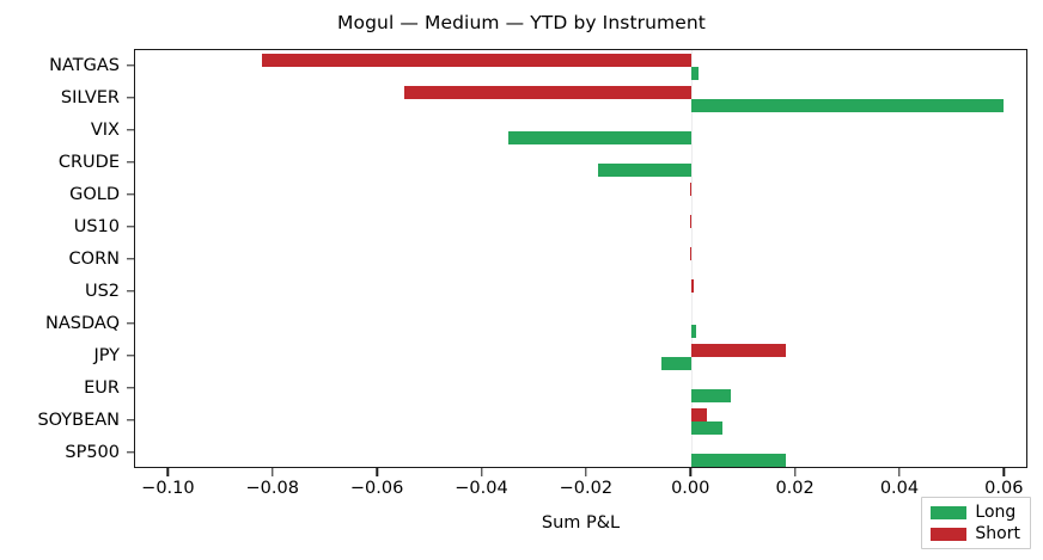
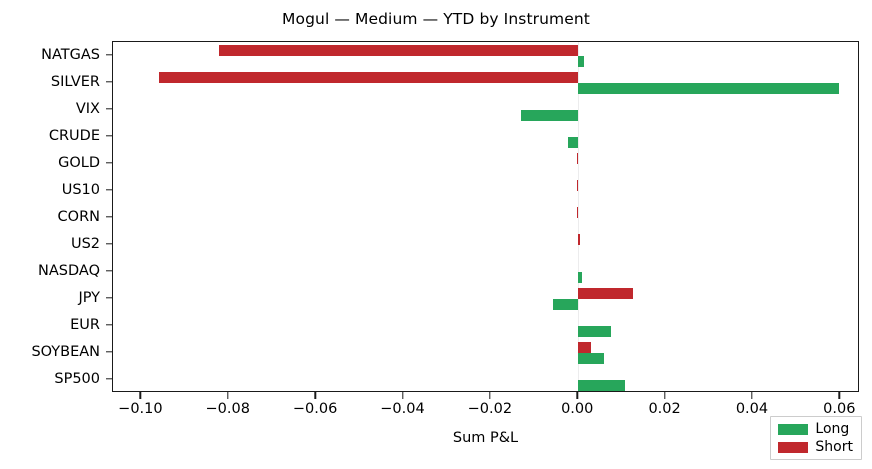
Short/SILVER: -0.055 -> -0.096
Long/VIX: -0.035 -> -0.013
Long/CRUDE: -0.018 -> -0.002
Short/JPY: 0.018 -> 0.013
Long/SP500: 0.018 -> 0.011
